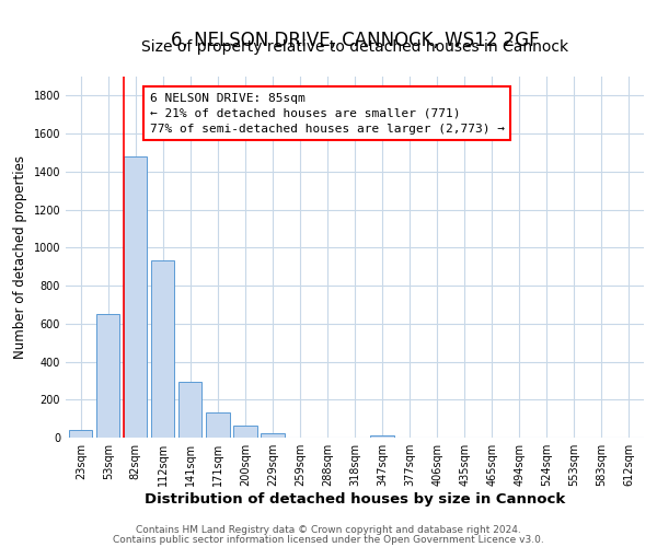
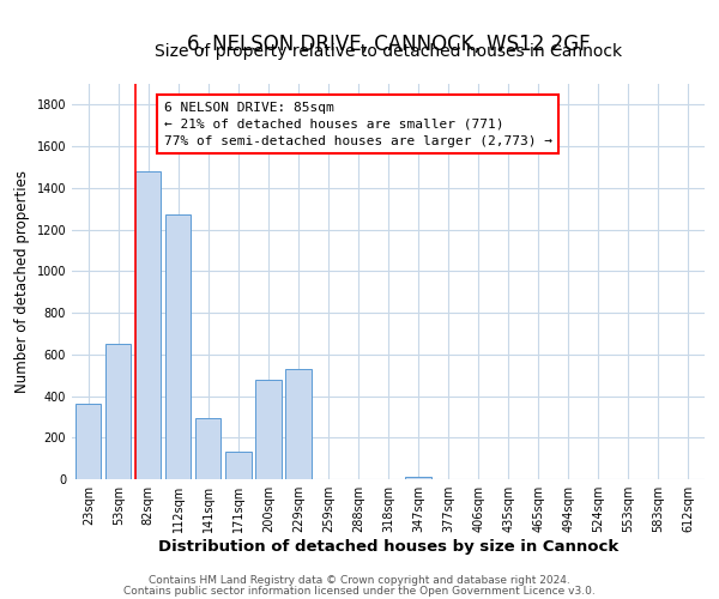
23sqm: 40 -> 360
112sqm: 940 -> 1270
200sqm: 60 -> 480
229sqm: 20 -> 530
